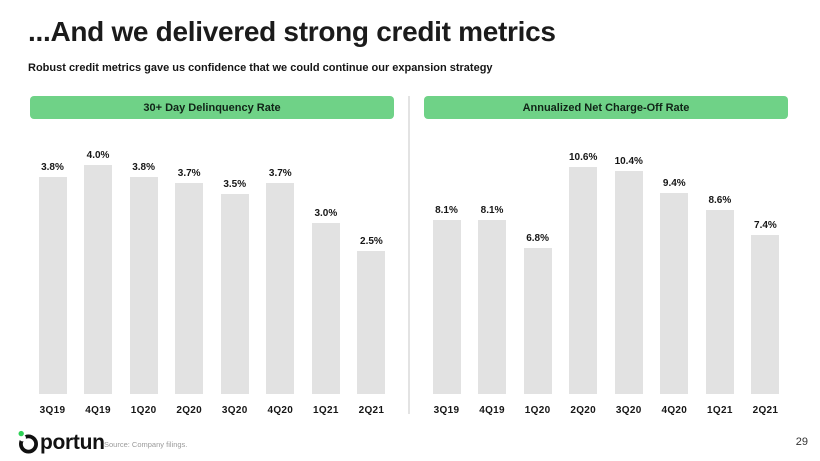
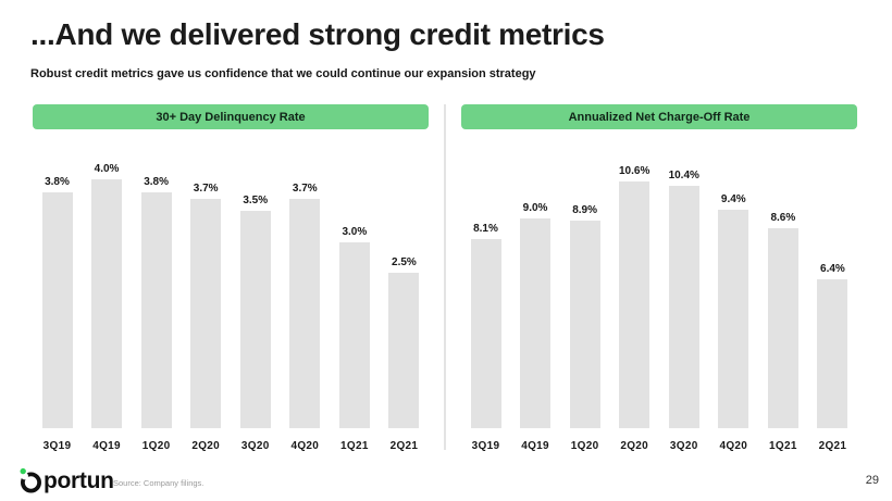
Annualized Net Charge-Off Rate/4Q19: 8.1% -> 9.0%
Annualized Net Charge-Off Rate/1Q20: 6.8% -> 8.9%
Annualized Net Charge-Off Rate/2Q21: 7.4% -> 6.4%
